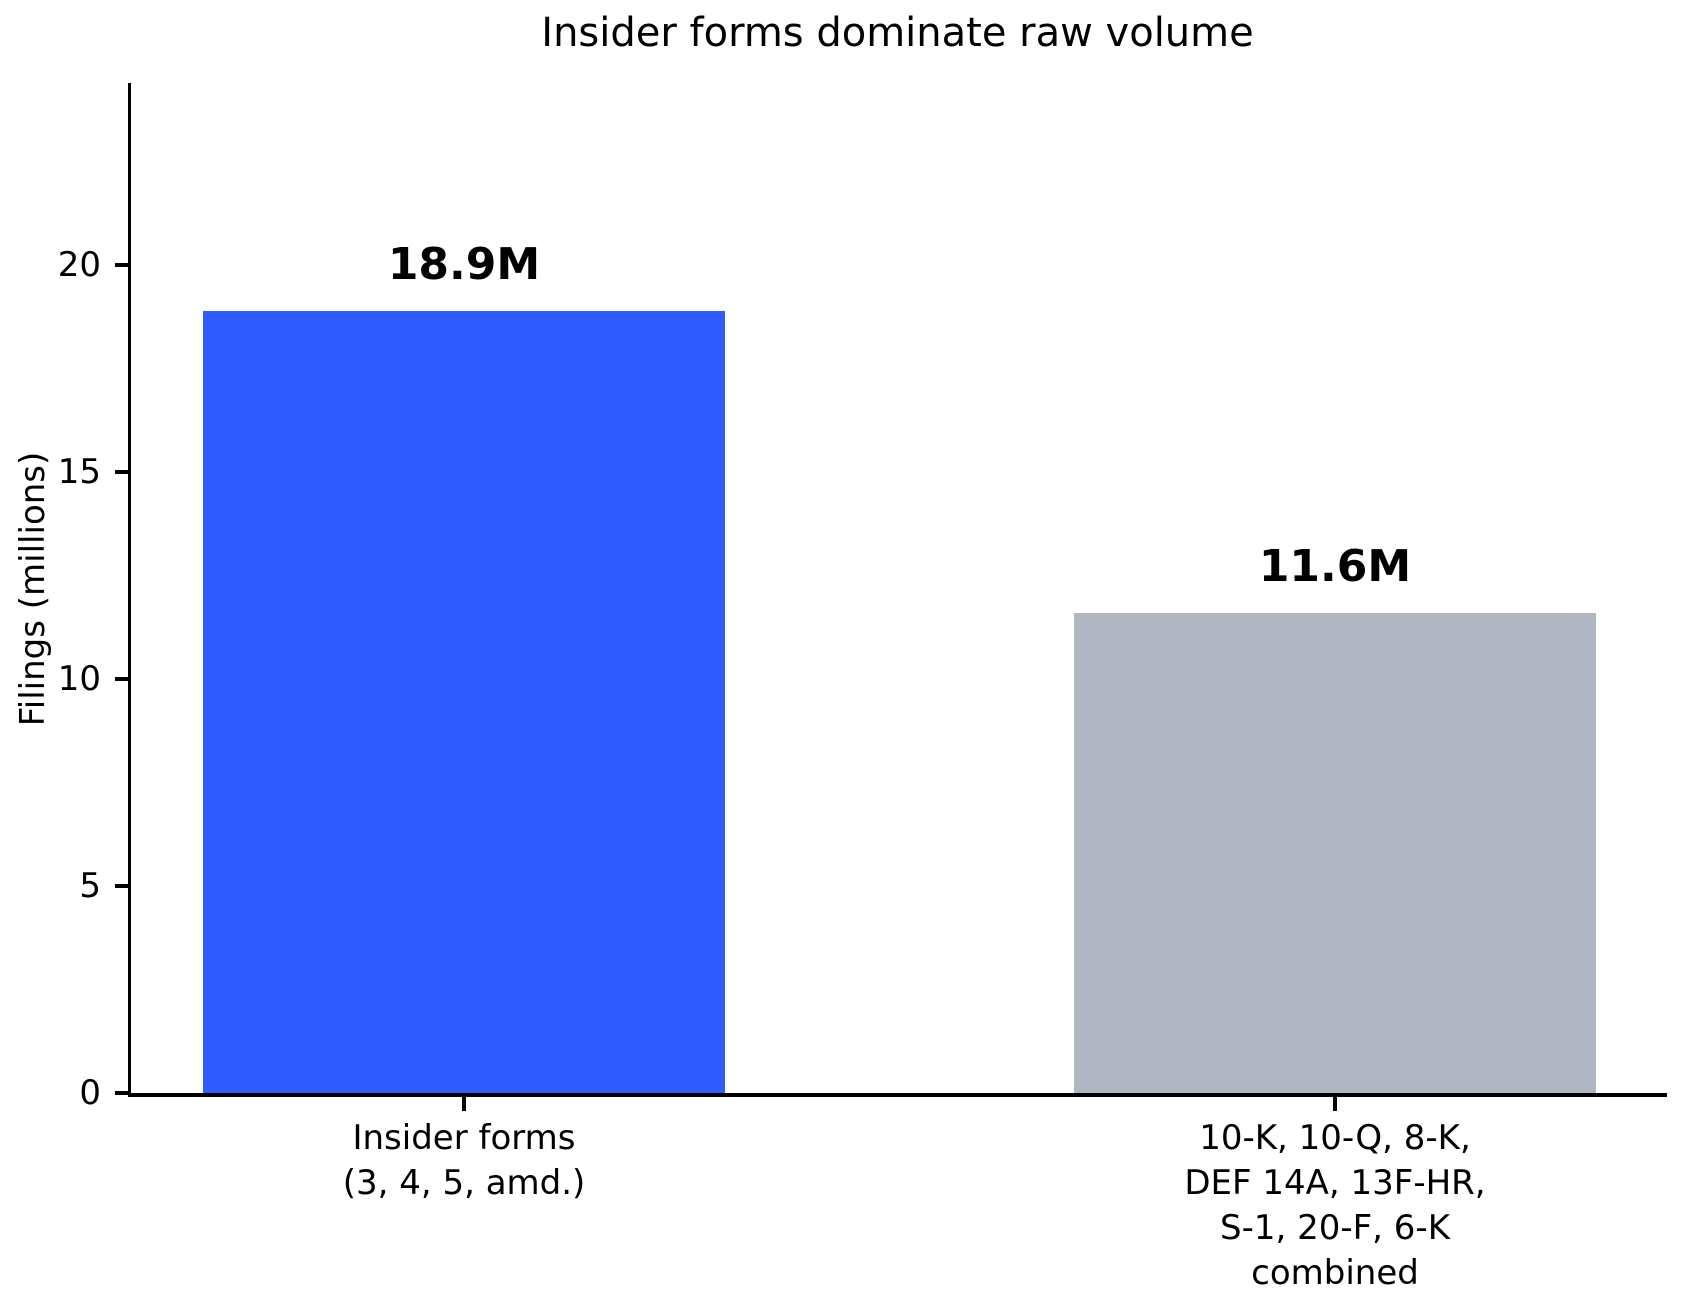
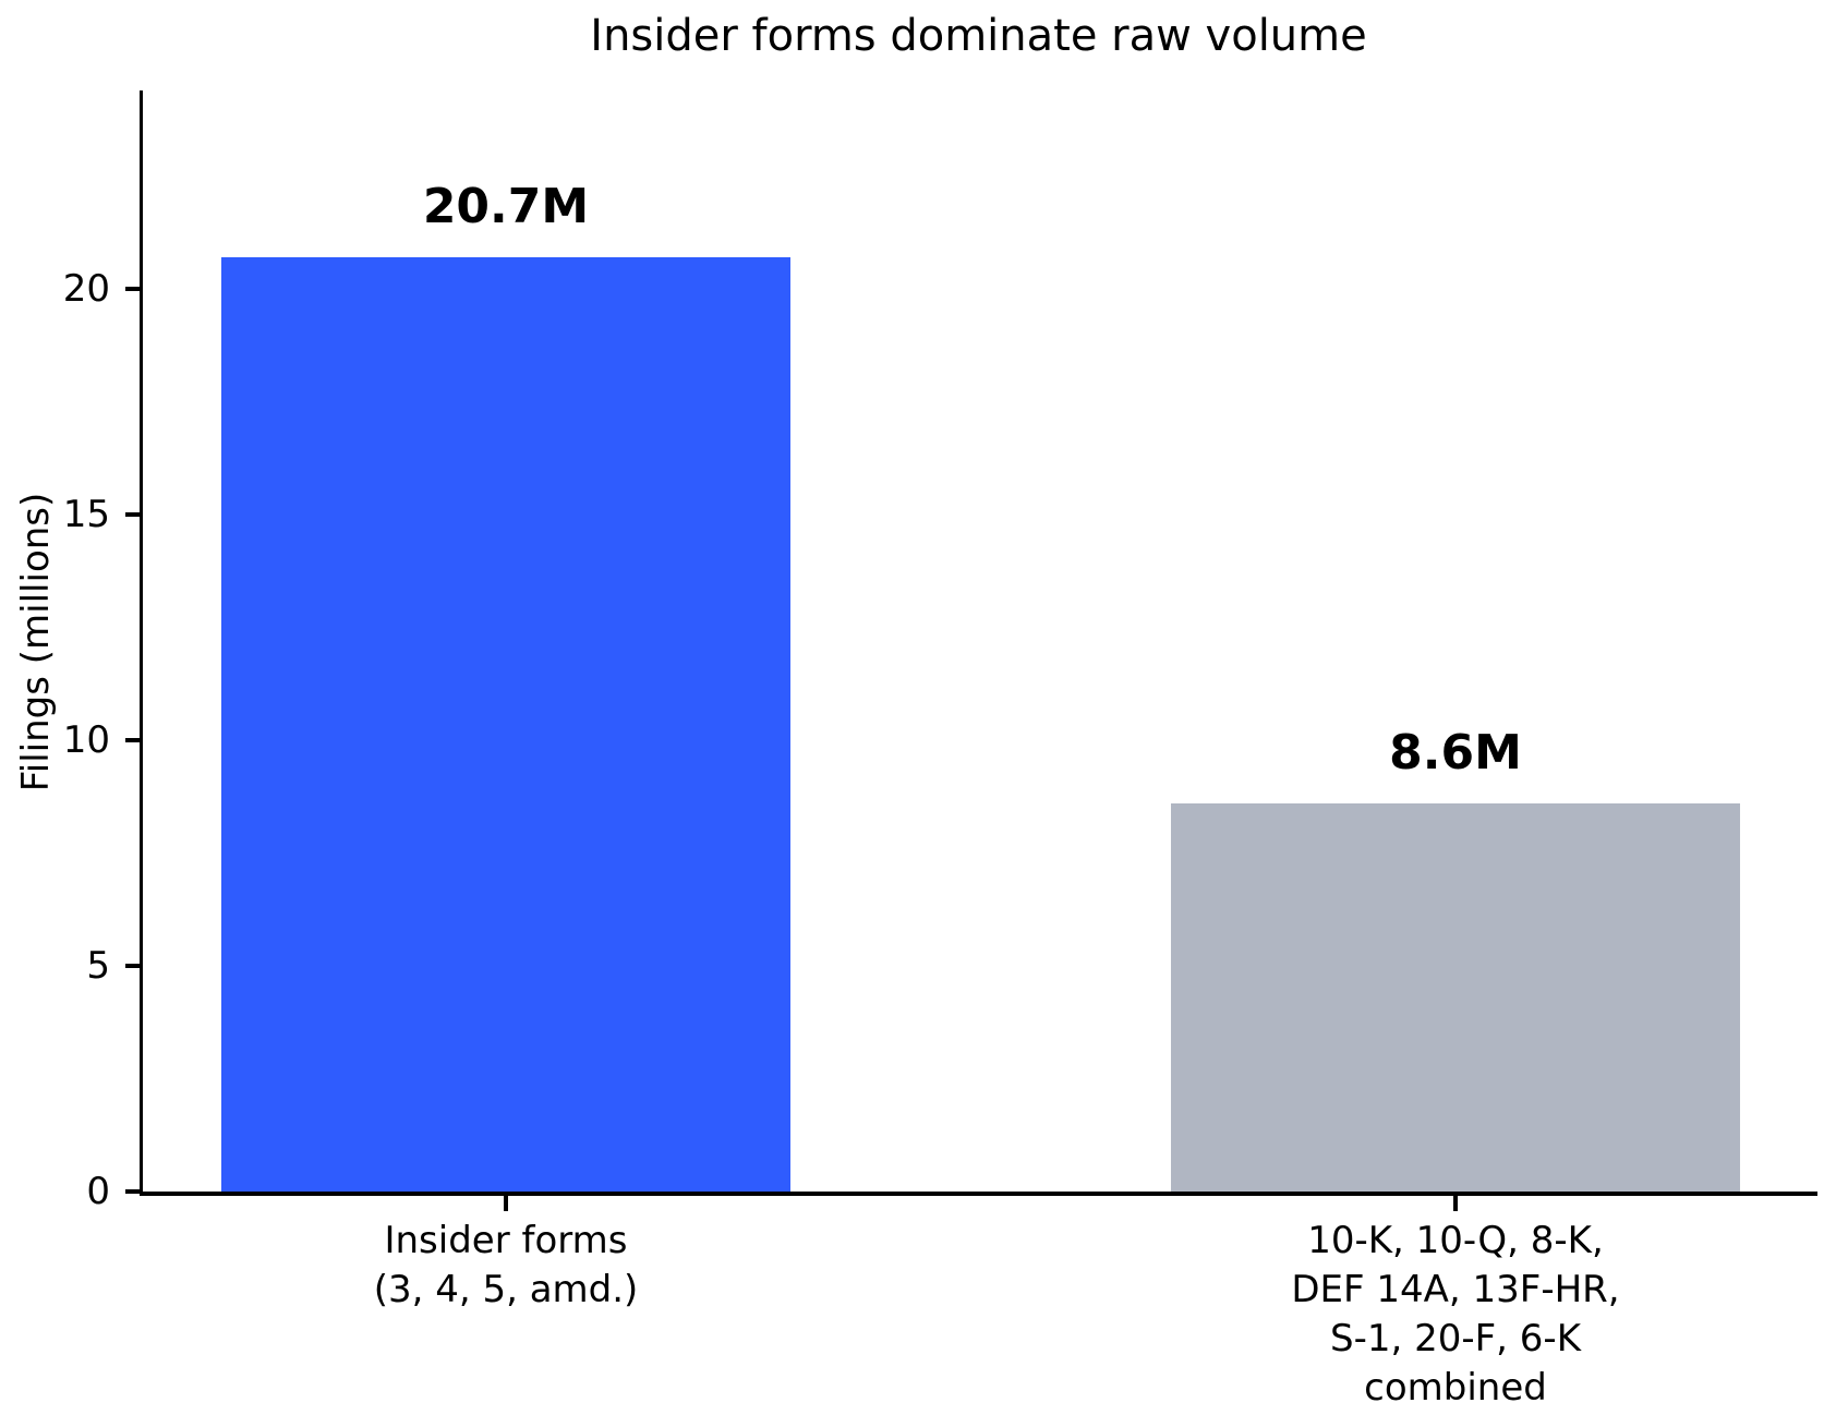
Insider forms (3, 4, 5, amd.): 18.9M -> 20.7M
10-K, 10-Q, 8-K, DEF 14A, 13F-HR, S-1, 20-F, 6-K combined: 11.6M -> 8.6M
